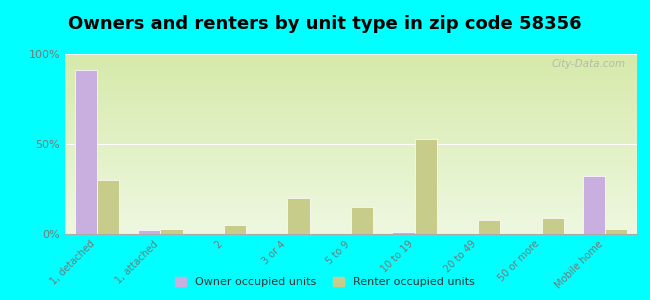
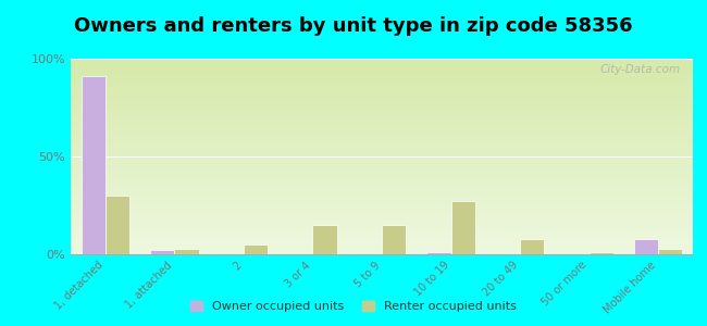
Renter occupied units/3 or 4: 20% -> 15%
Renter occupied units/10 to 19: 53% -> 27%
Renter occupied units/50 or more: 9% -> 1%
Owner occupied units/Mobile home: 32% -> 8%
